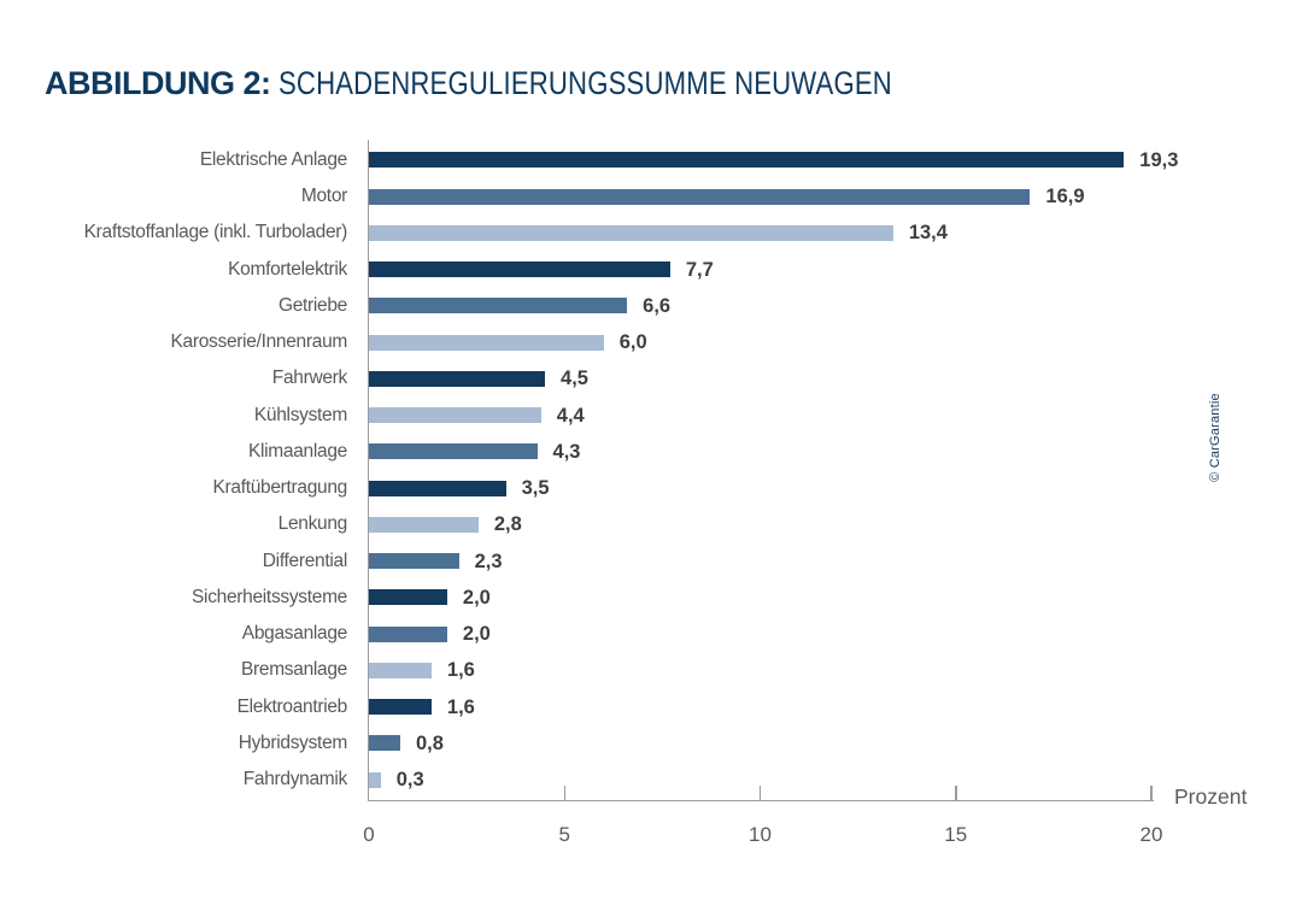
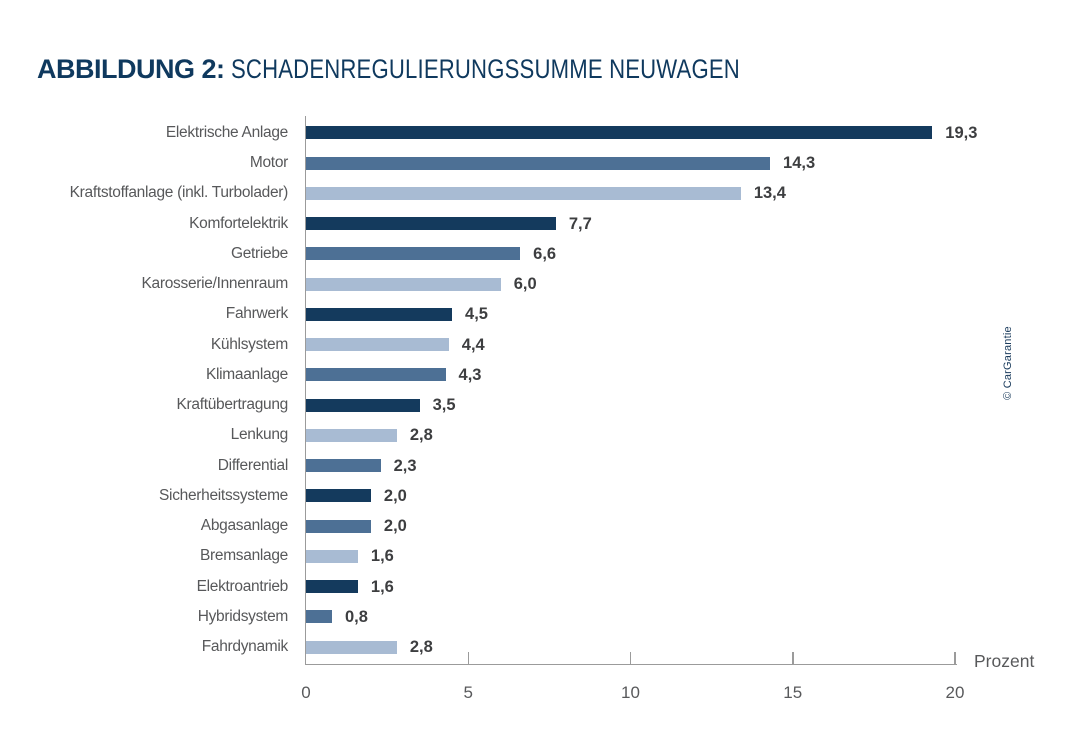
Motor: 16,9 -> 14,3
Fahrdynamik: 0,3 -> 2,8
